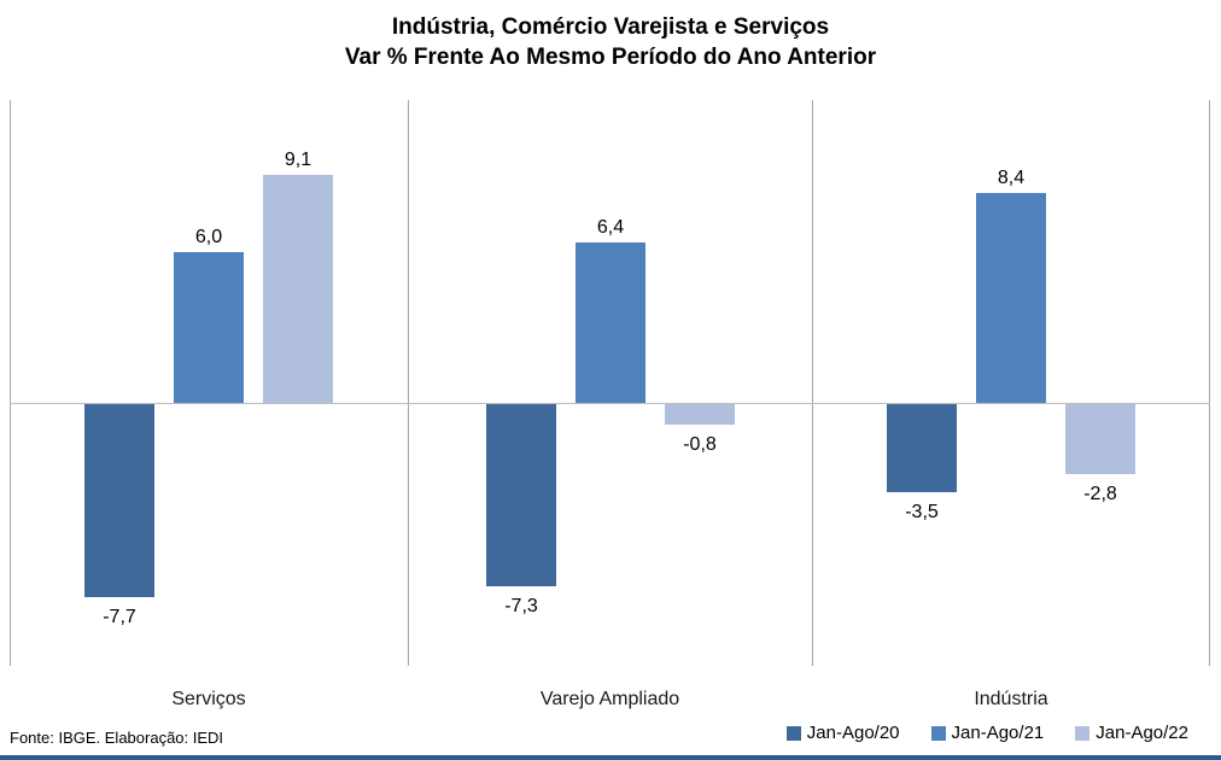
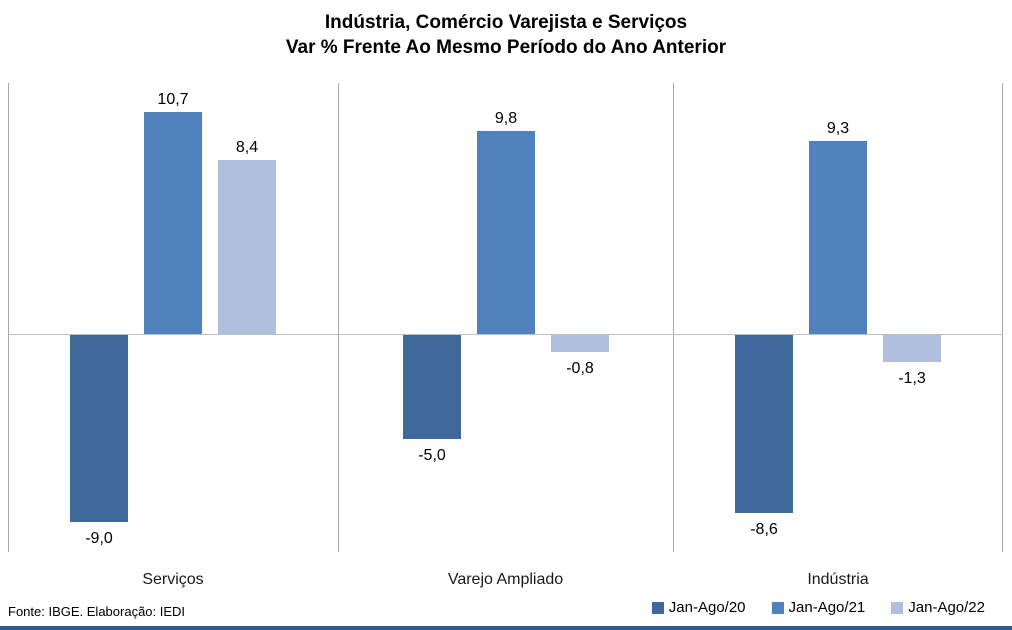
Jan-Ago/20/Serviços: -7,7 -> -9,0
Jan-Ago/21/Serviços: 6,0 -> 10,7
Jan-Ago/22/Serviços: 9,1 -> 8,4
Jan-Ago/20/Varejo Ampliado: -7,3 -> -5,0
Jan-Ago/21/Varejo Ampliado: 6,4 -> 9,8
Jan-Ago/20/Indústria: -3,5 -> -8,6
Jan-Ago/21/Indústria: 8,4 -> 9,3
Jan-Ago/22/Indústria: -2,8 -> -1,3
